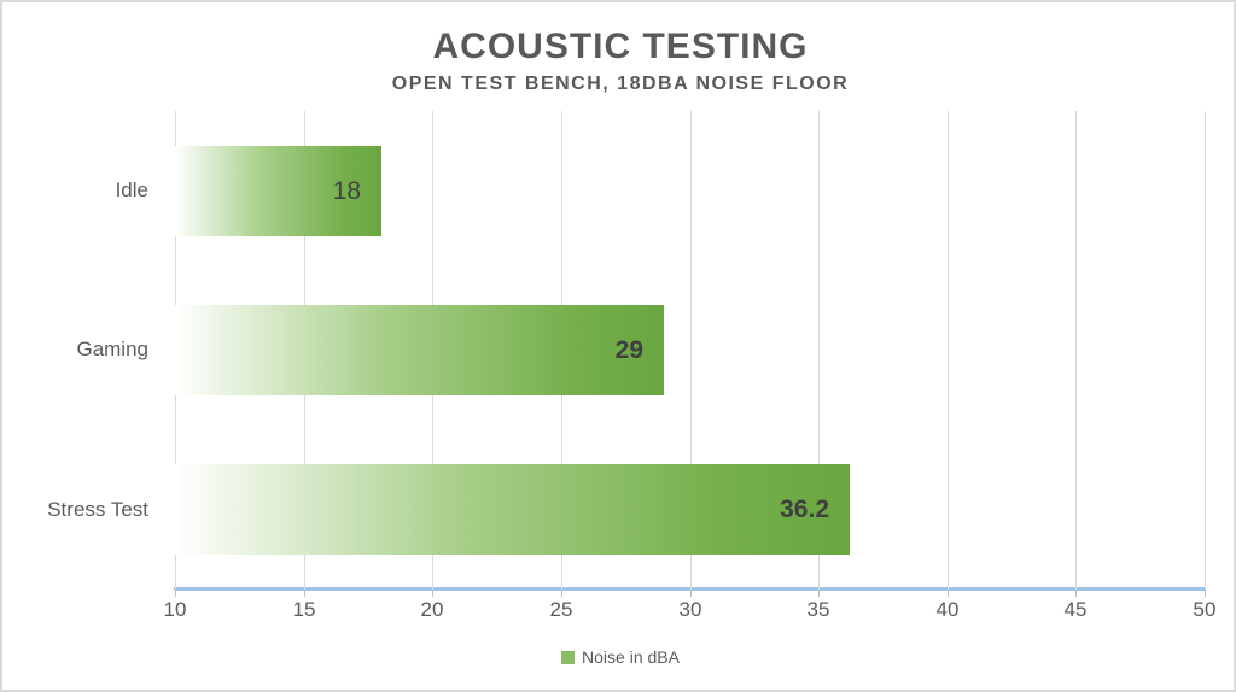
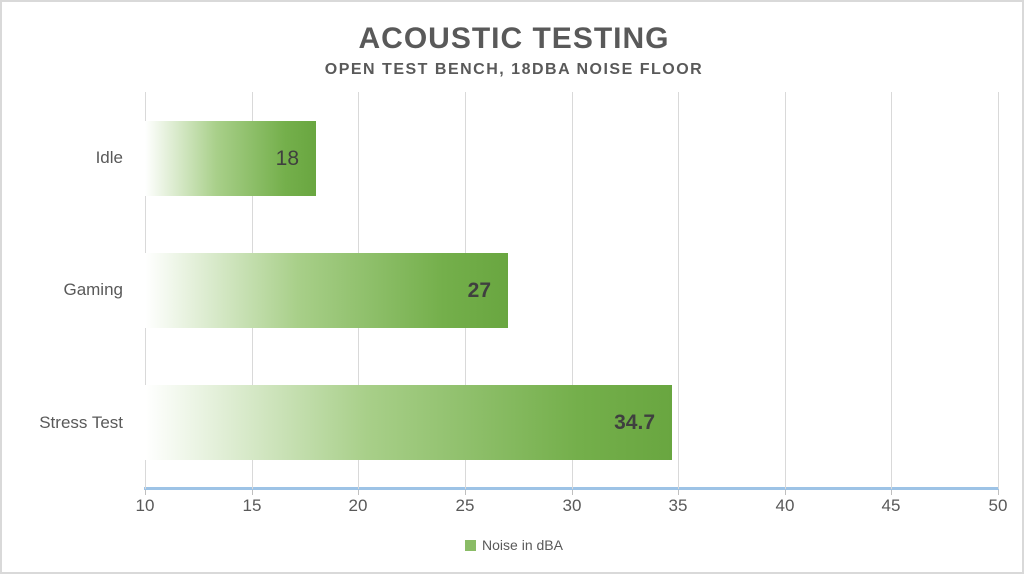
Gaming: 29 -> 27
Stress Test: 36.2 -> 34.7
